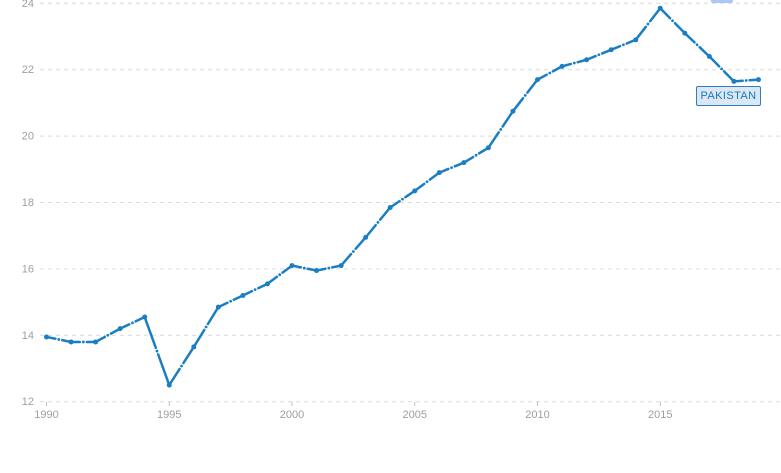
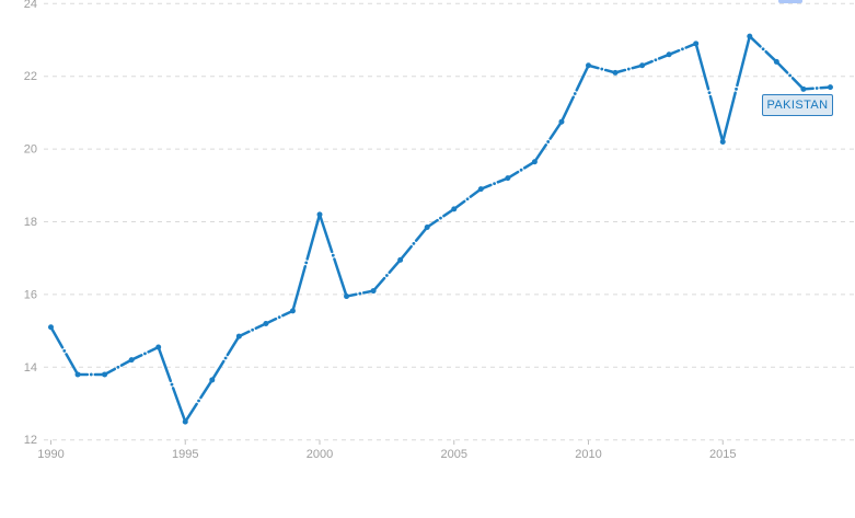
1990: 13.9 -> 15.1
2000: 16.1 -> 18.2
2010: 21.7 -> 22.3
2015: 23.9 -> 20.2
